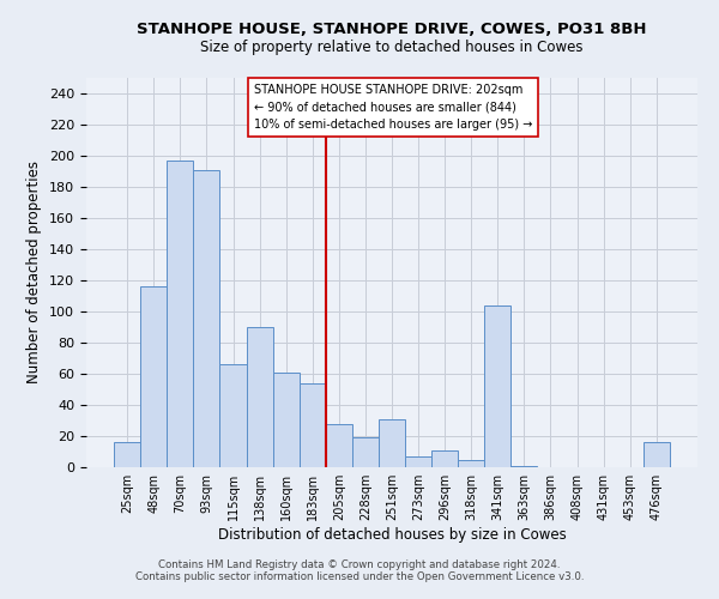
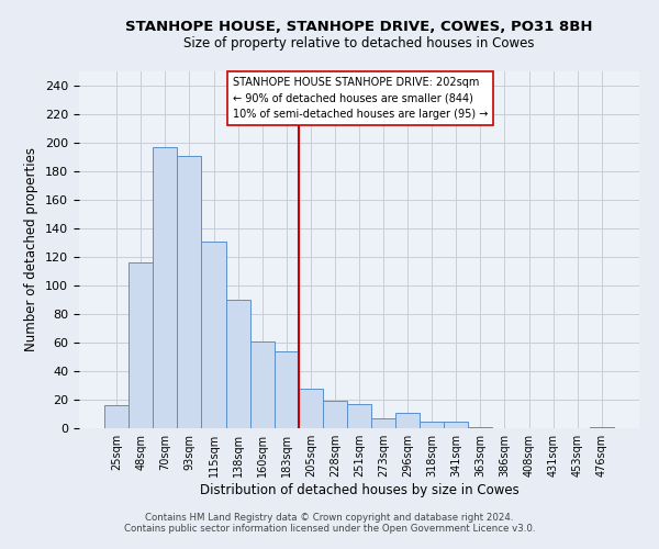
115sqm: 66 -> 131
251sqm: 31 -> 17
341sqm: 104 -> 5
476sqm: 16 -> 1
